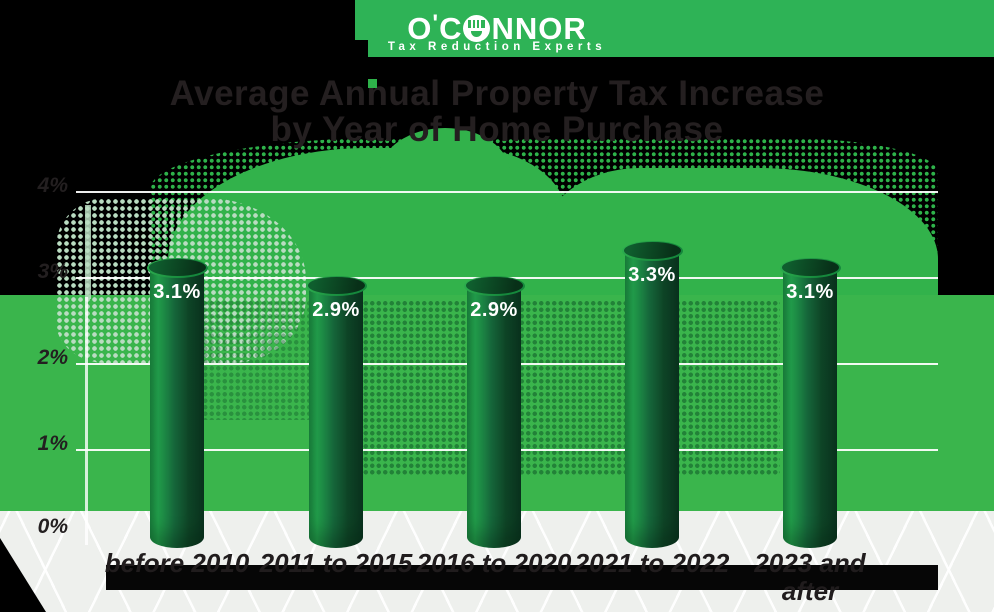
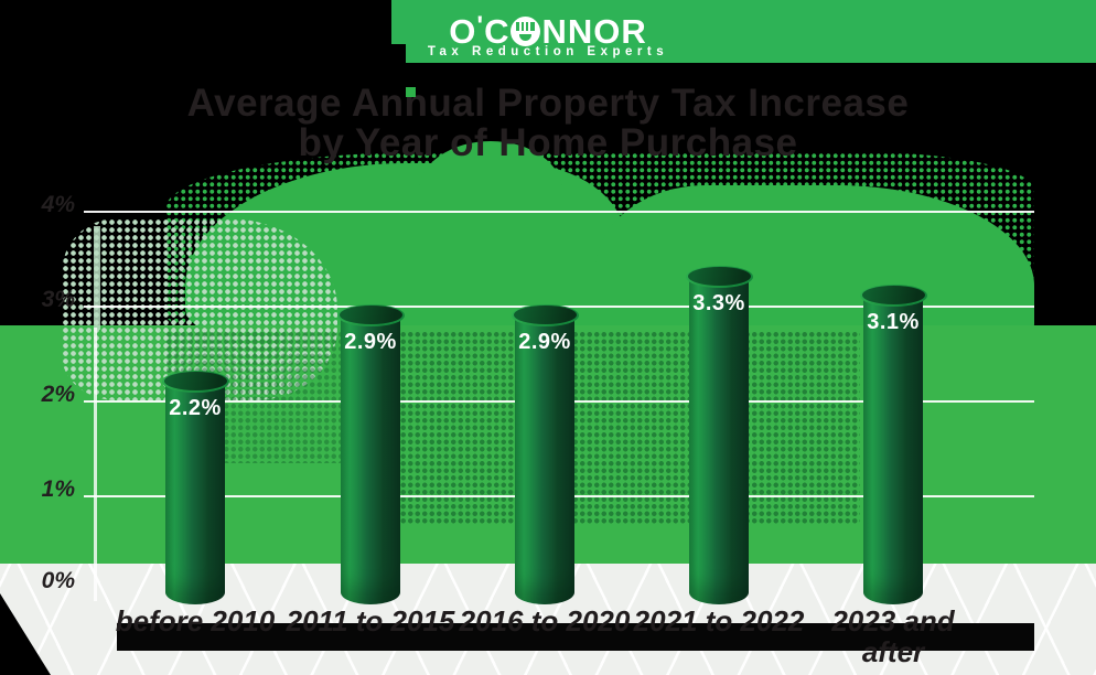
before 2010: 3.1% -> 2.2%
